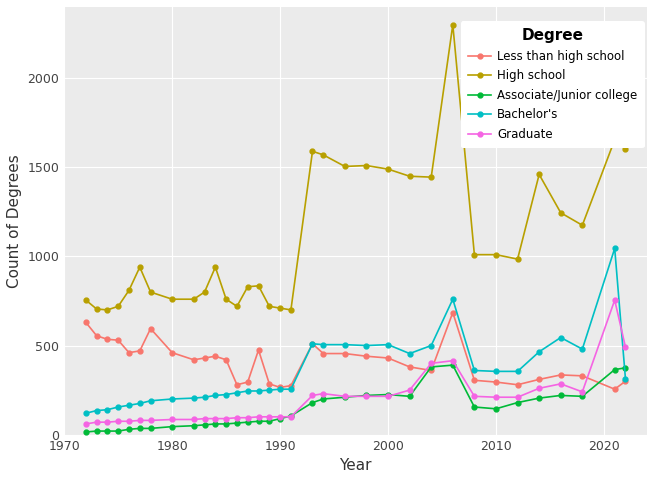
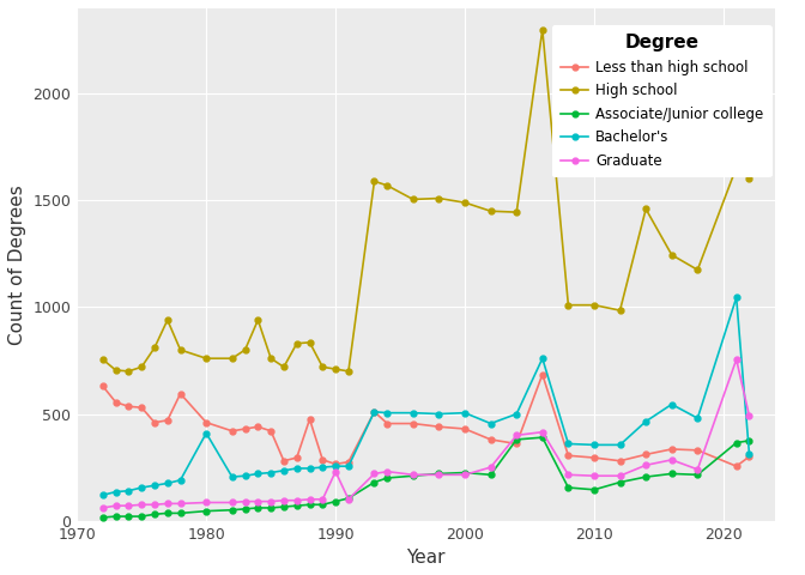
Bachelor's/1980: 200 -> 410
Graduate/1990: 100 -> 230
